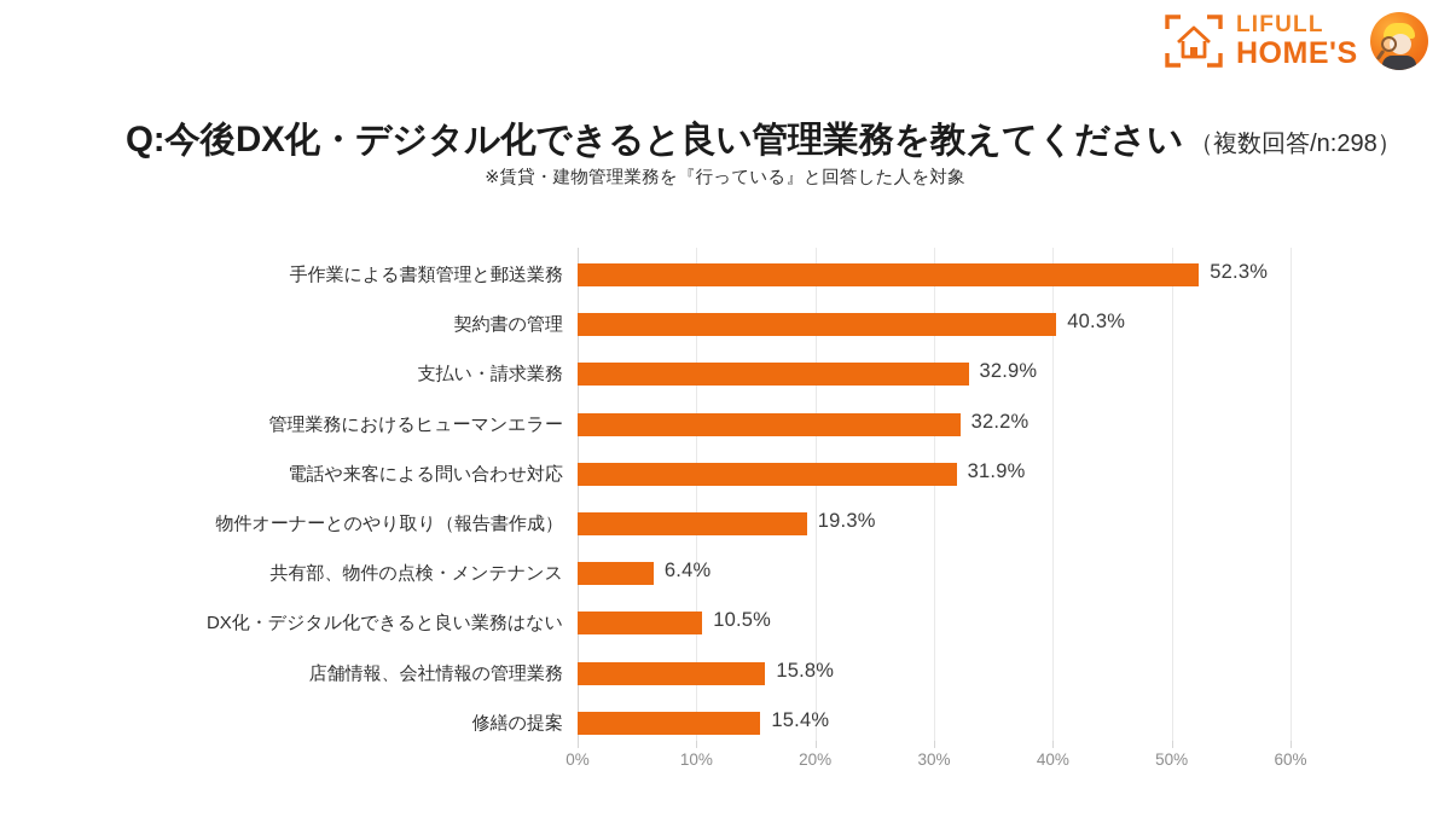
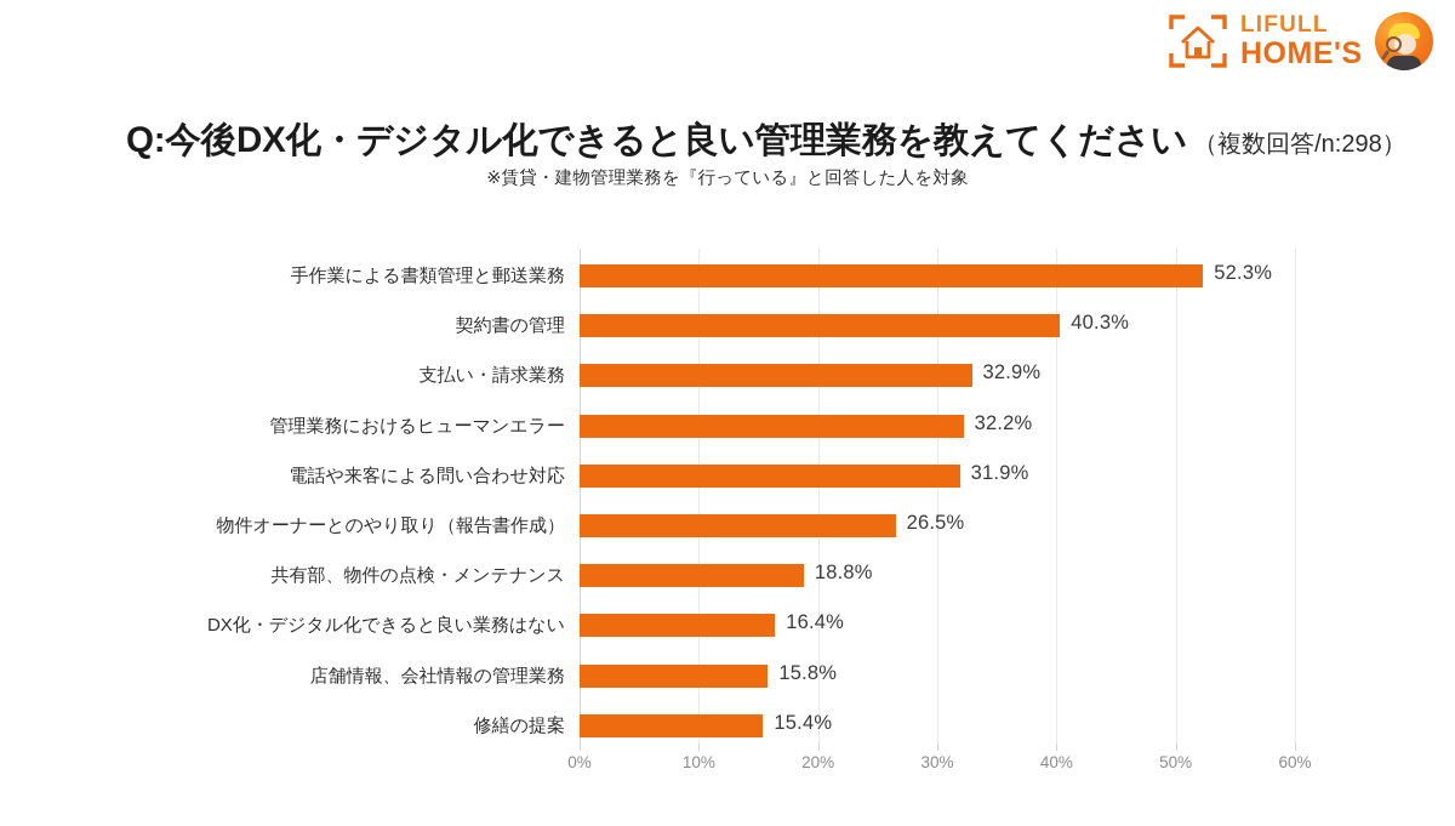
物件オーナーとのやり取り（報告書作成）: 19.3% -> 26.5%
共有部、物件の点検・メンテナンス: 6.4% -> 18.8%
DX化・デジタル化できると良い業務はない: 10.5% -> 16.4%
